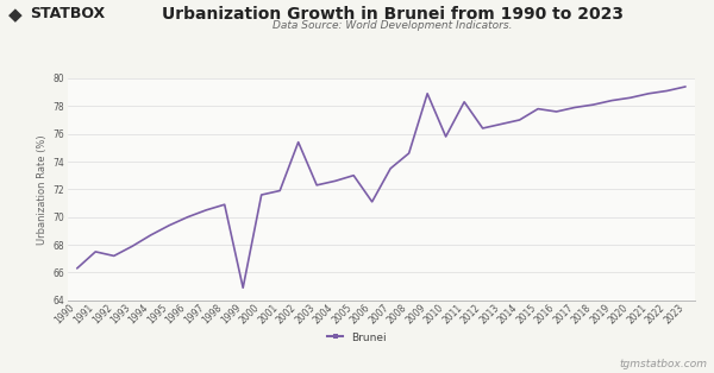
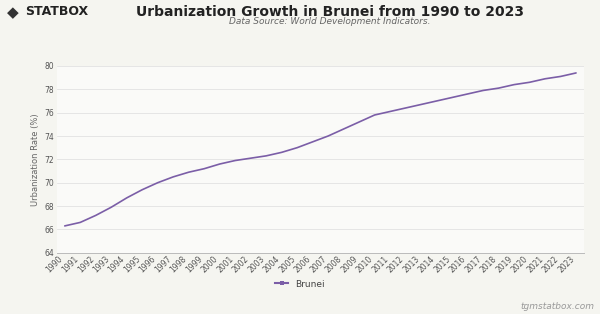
1991: 67.5 -> 66.6
1999: 64.9 -> 71.2
2002: 75.4 -> 72.1
2006: 71.1 -> 73.5
2007: 73.5 -> 74.0
2009: 78.9 -> 75.2
2011: 78.3 -> 76.1
2015: 77.8 -> 77.3
